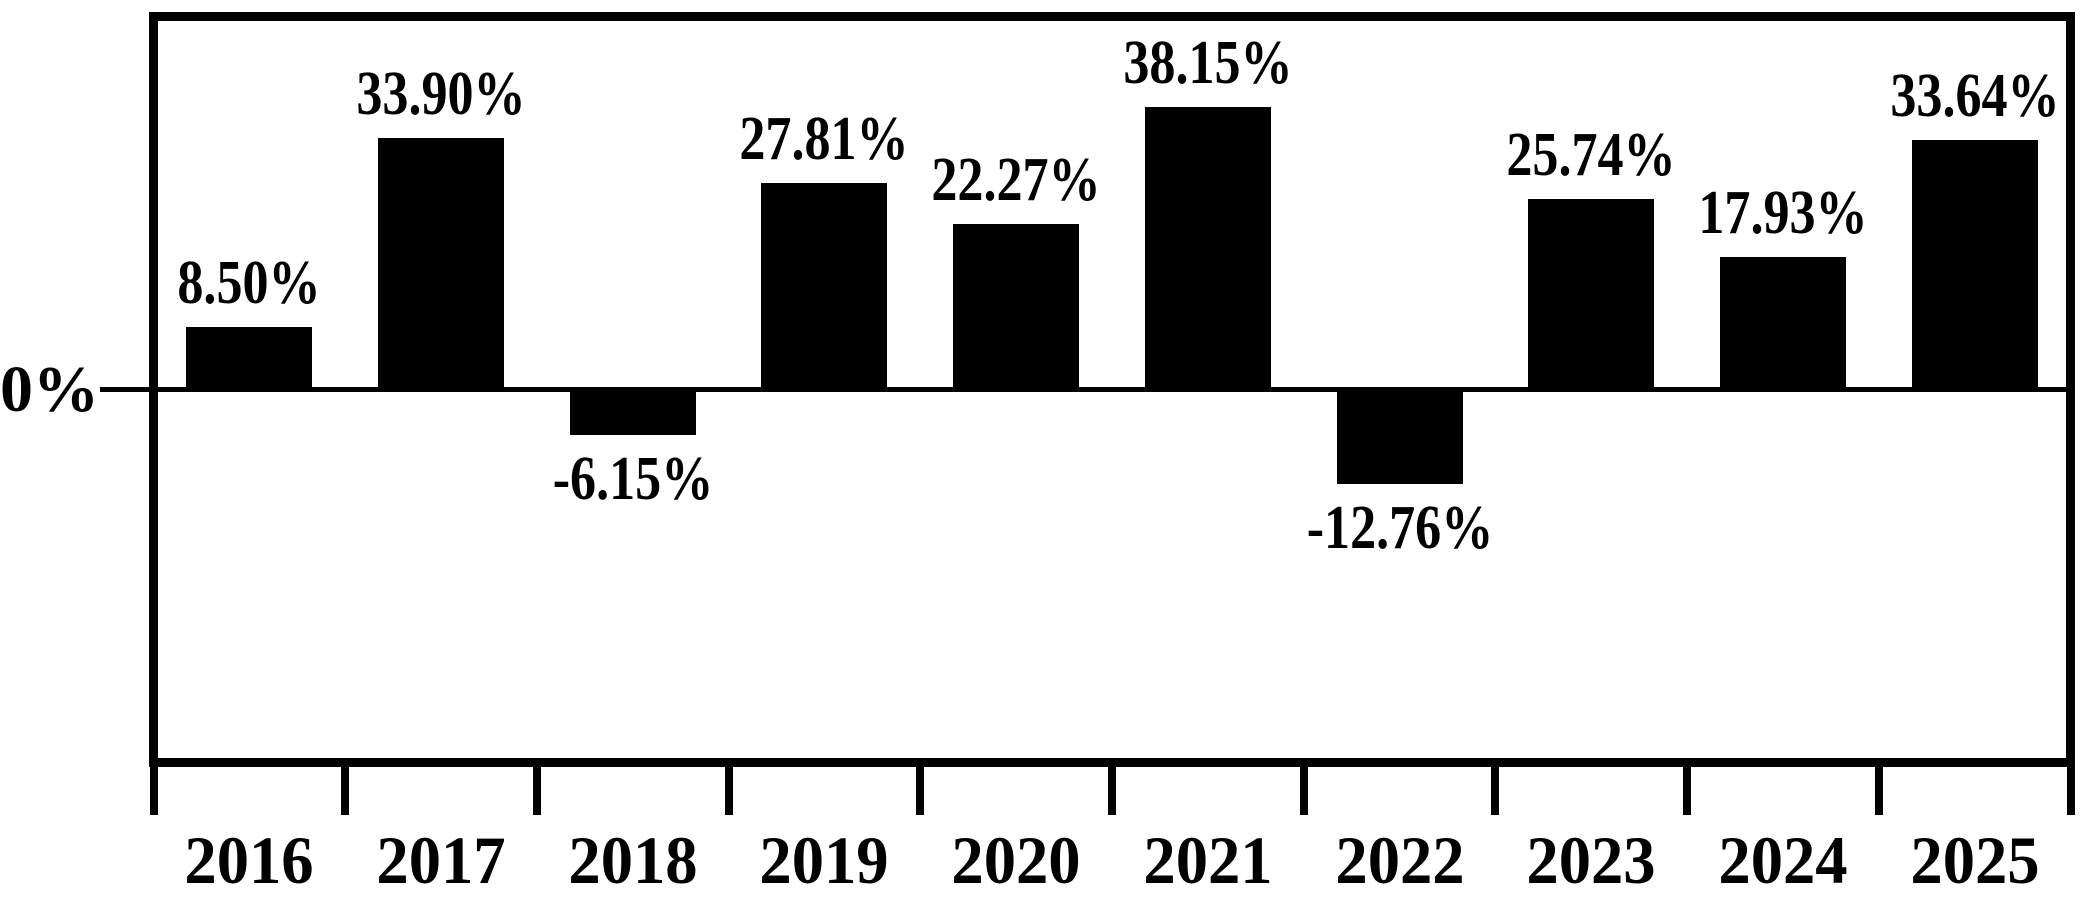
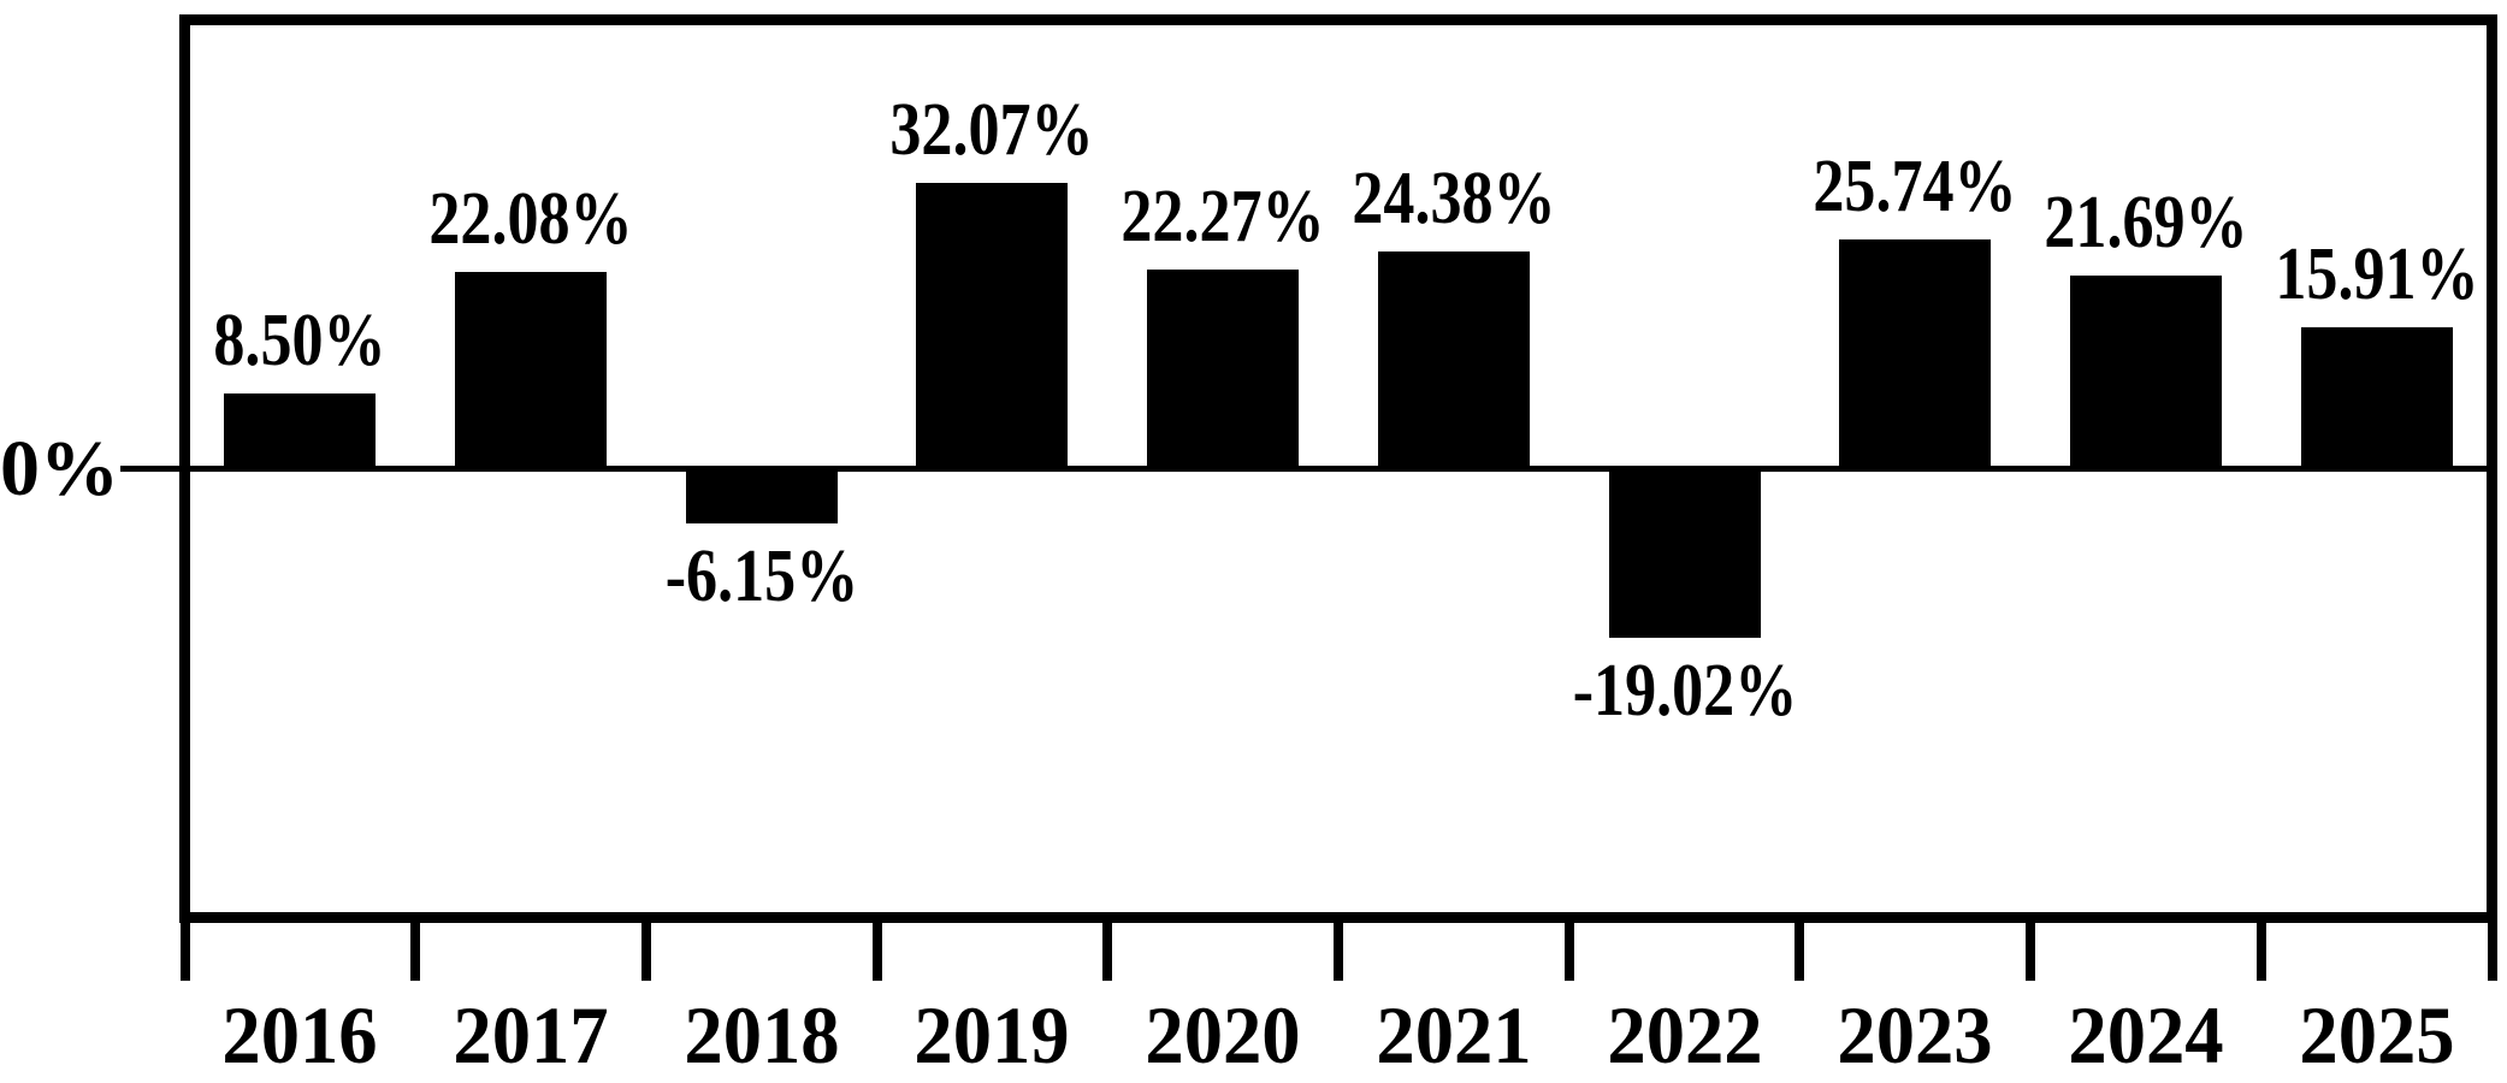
2017: 33.90% -> 22.08%
2019: 27.81% -> 32.07%
2021: 38.15% -> 24.38%
2022: -12.76% -> -19.02%
2024: 17.93% -> 21.69%
2025: 33.64% -> 15.91%
